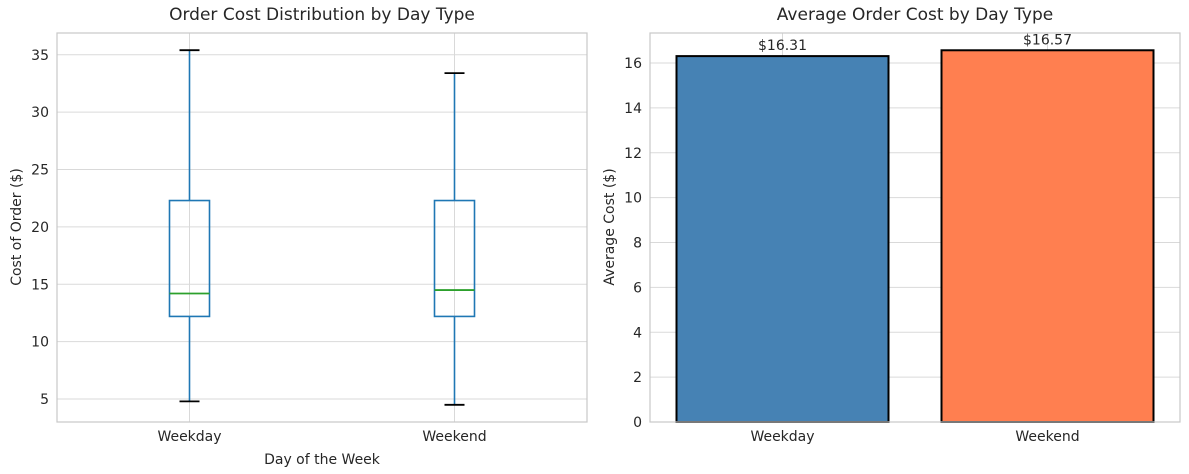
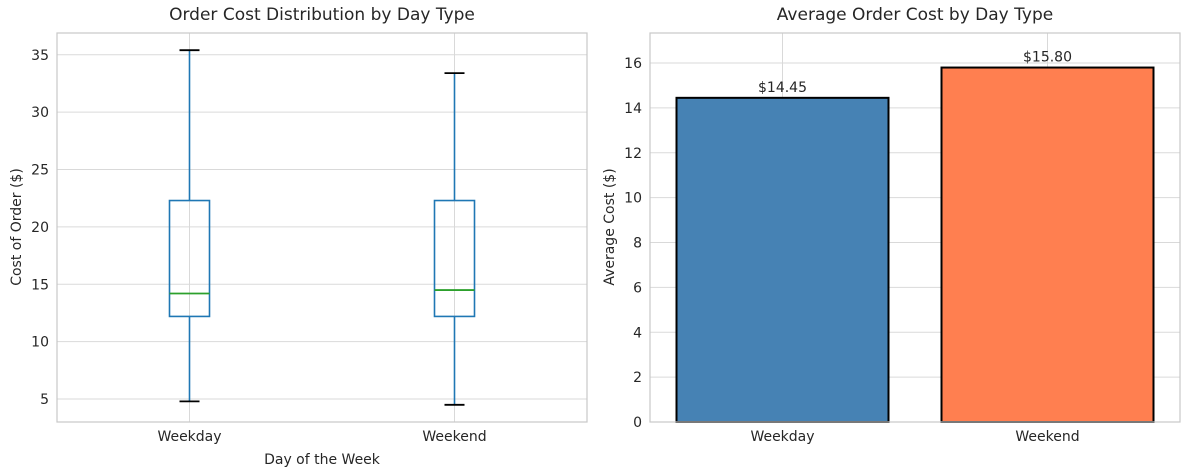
Average Order Cost by Day Type/Weekday: $16.31 -> $14.45
Average Order Cost by Day Type/Weekend: $16.57 -> $15.80
